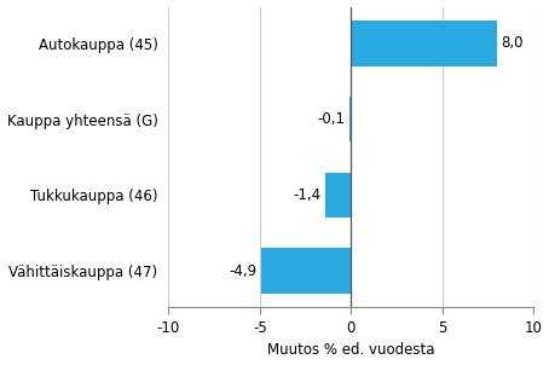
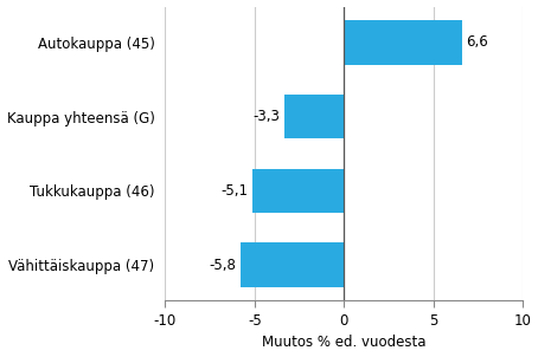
Autokauppa (45): 8,0 -> 6,6
Kauppa yhteensä (G): -0,1 -> -3,3
Tukkukauppa (46): -1,4 -> -5,1
Vähittäiskauppa (47): -4,9 -> -5,8
